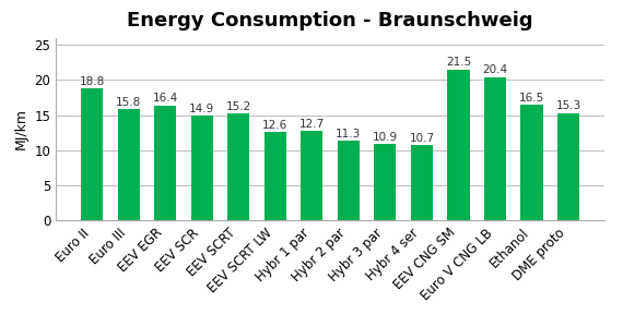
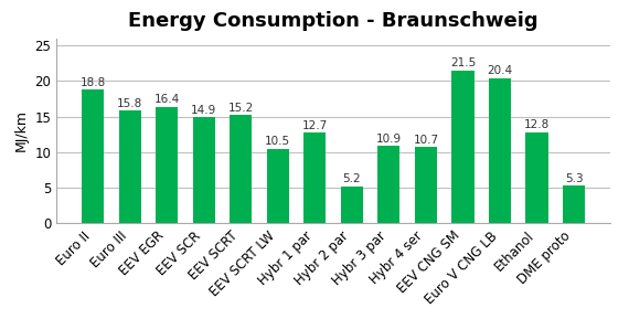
EEV SCRT LW: 12.6 -> 10.5
Hybr 2 par: 11.3 -> 5.2
Ethanol: 16.5 -> 12.8
DME proto: 15.3 -> 5.3
